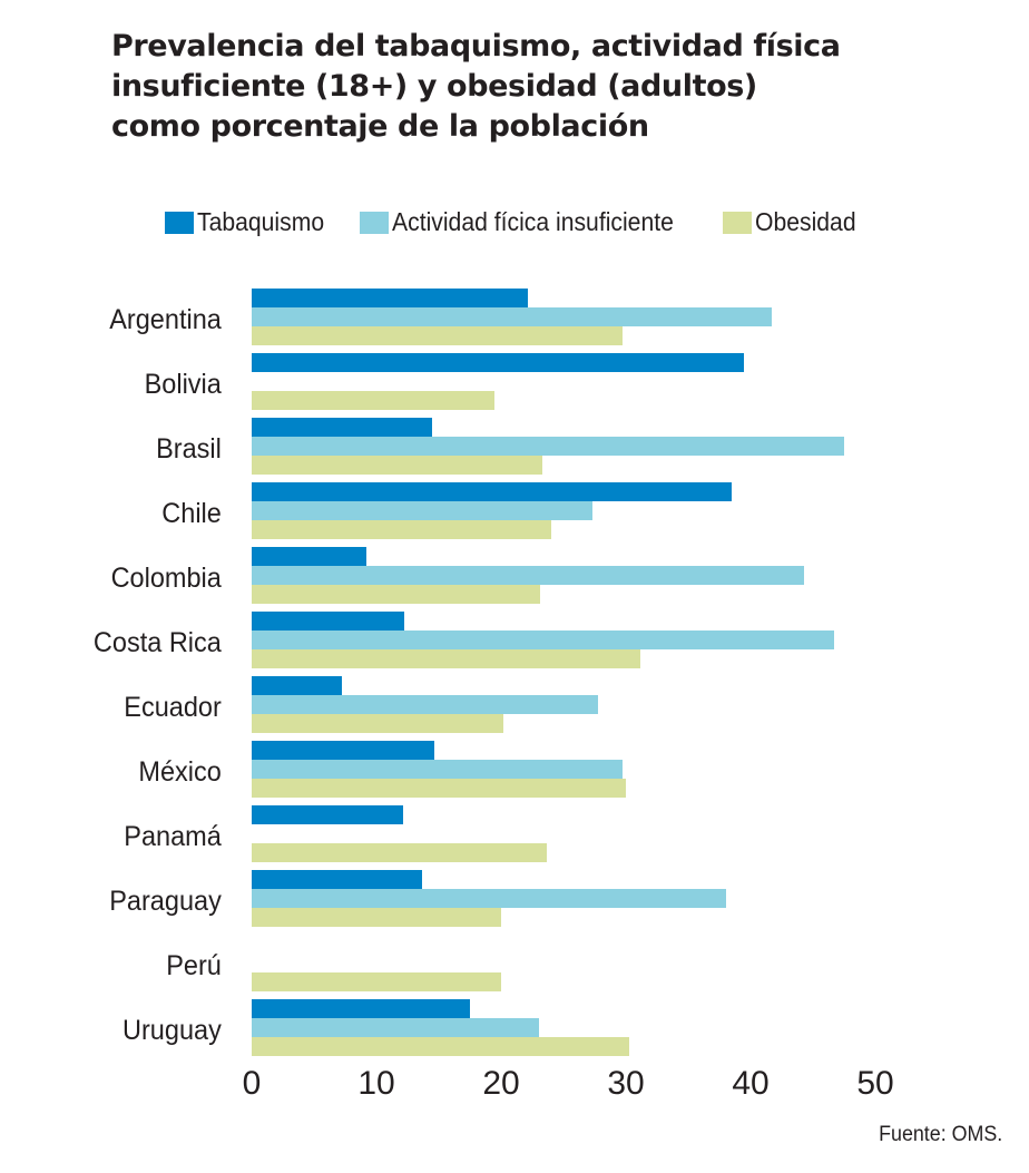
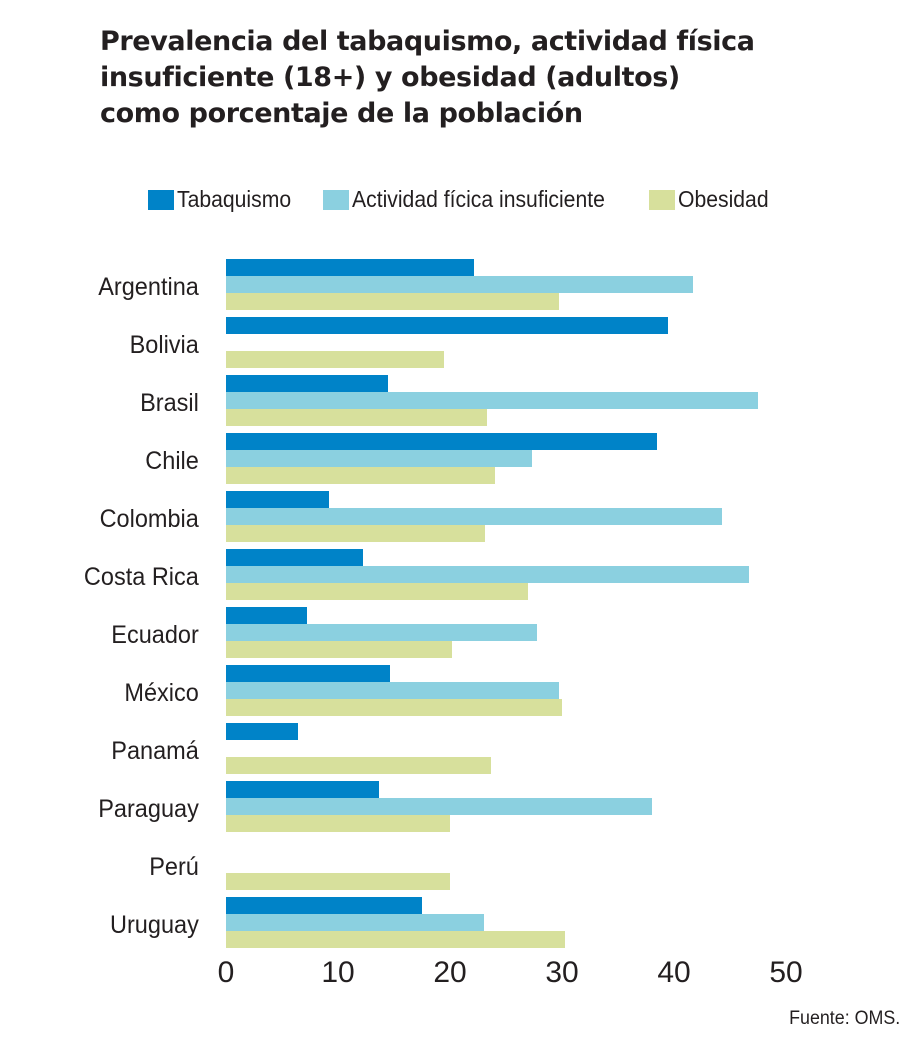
Obesidad/Costa Rica: 31.2 -> 27.0
Tabaquismo/Panamá: 12.1 -> 6.4
